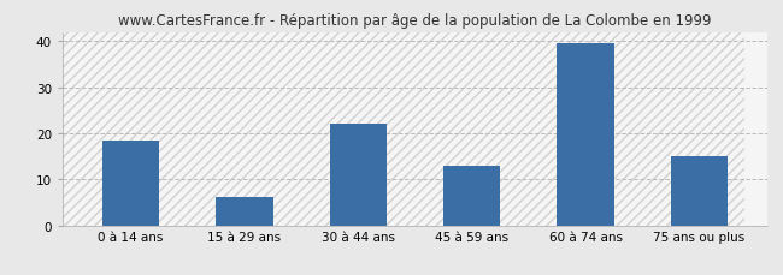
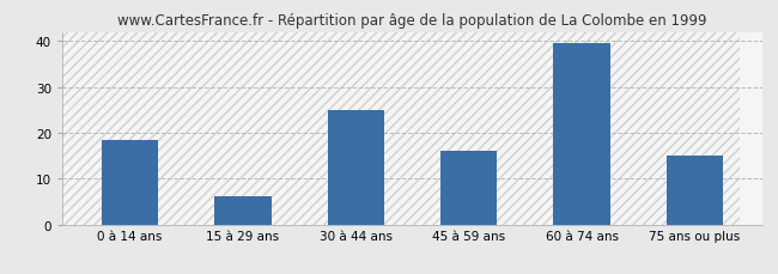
30 à 44 ans: 22.0 -> 25.0
45 à 59 ans: 13.0 -> 16.0
